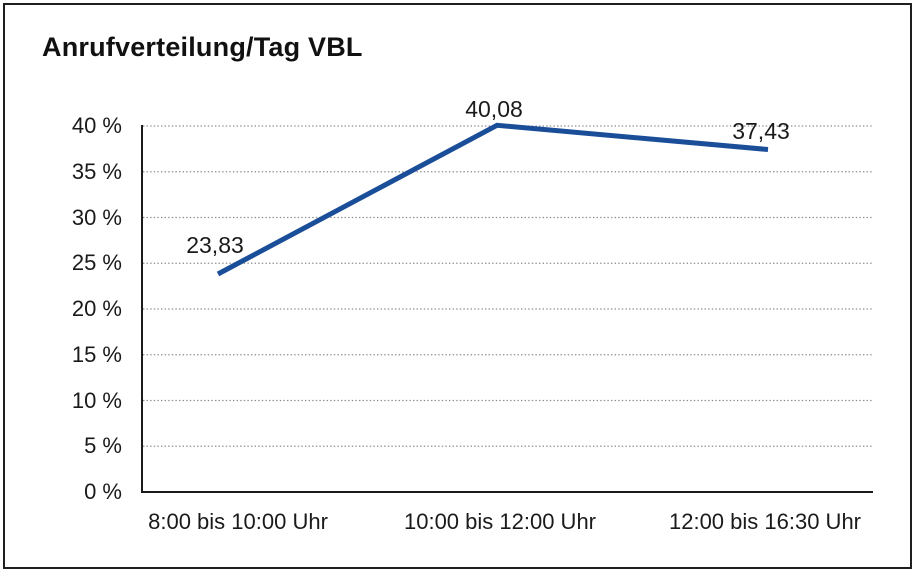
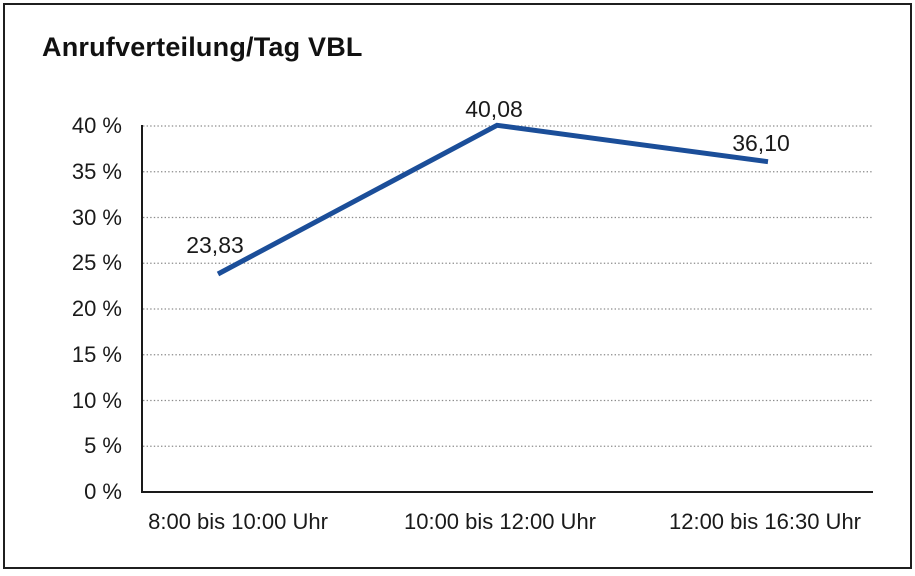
12:00 bis 16:30 Uhr: 37,43 -> 36,10
